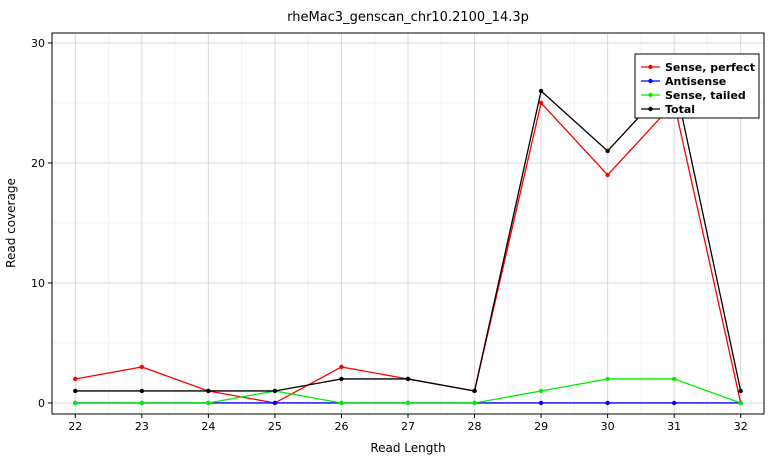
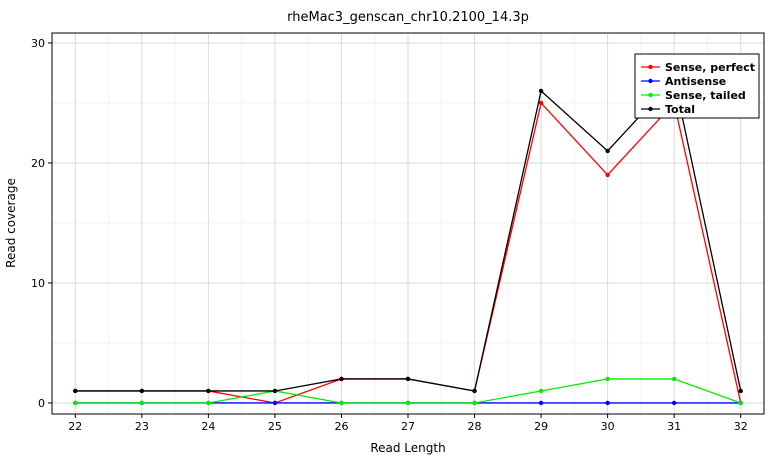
Sense, perfect/22: 2 -> 1
Sense, perfect/23: 3 -> 1
Sense, perfect/26: 3 -> 2
